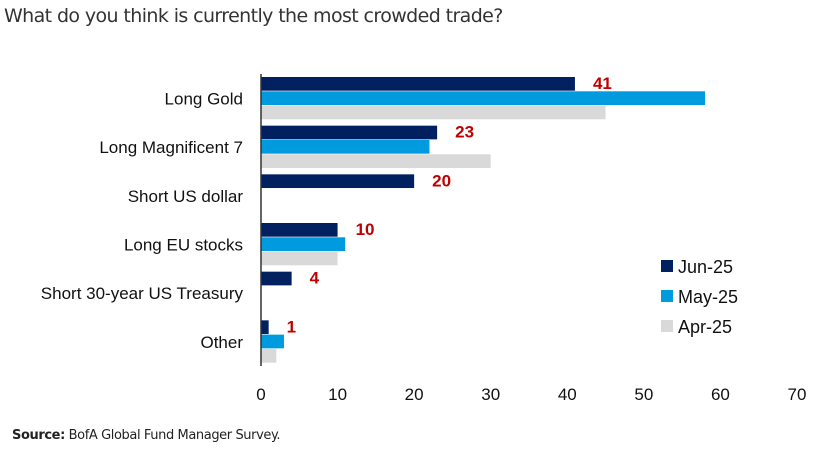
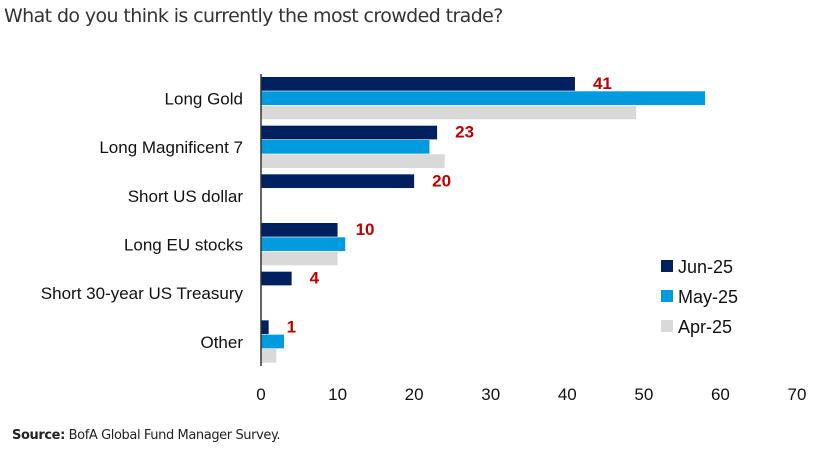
Apr-25/Long Gold: 45 -> 49
Apr-25/Long Magnificent 7: 30 -> 24
